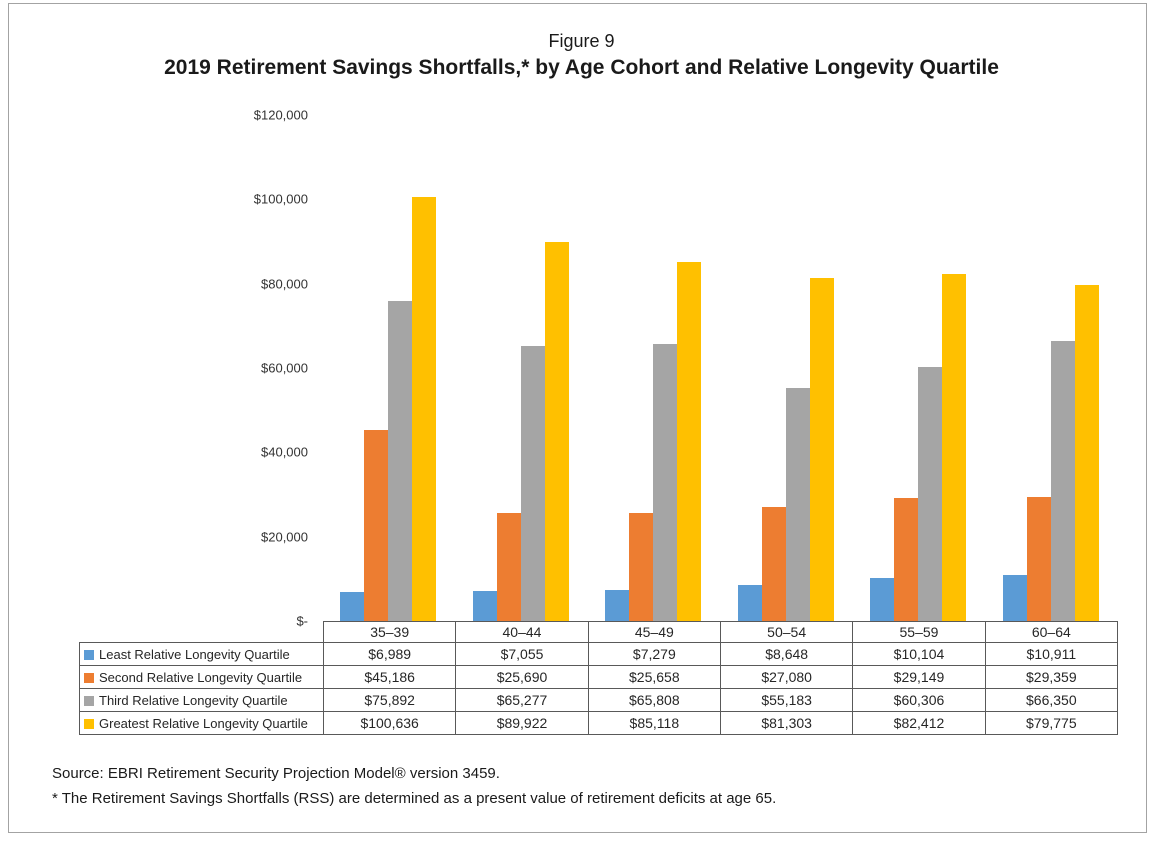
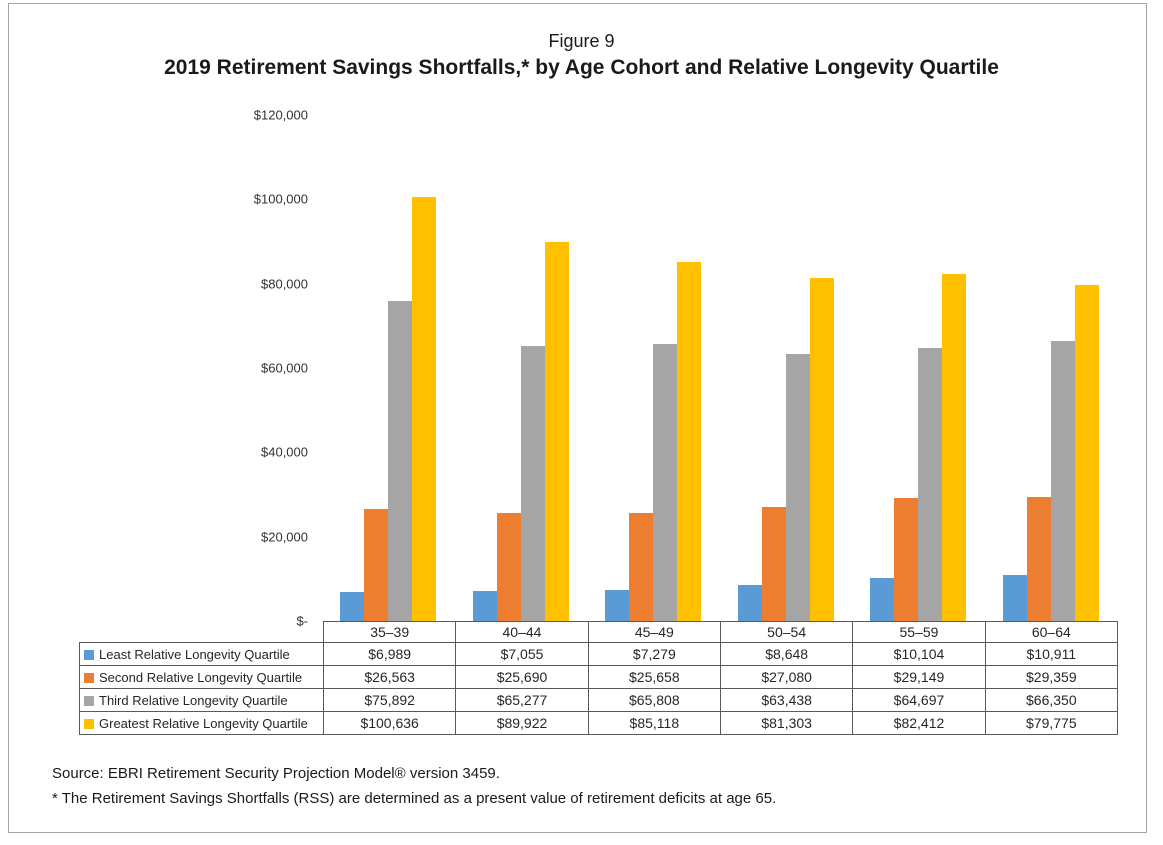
Second Relative Longevity Quartile/35–39: $45,186 -> $26,563
Third Relative Longevity Quartile/50–54: $55,183 -> $63,438
Third Relative Longevity Quartile/55–59: $60,306 -> $64,697
